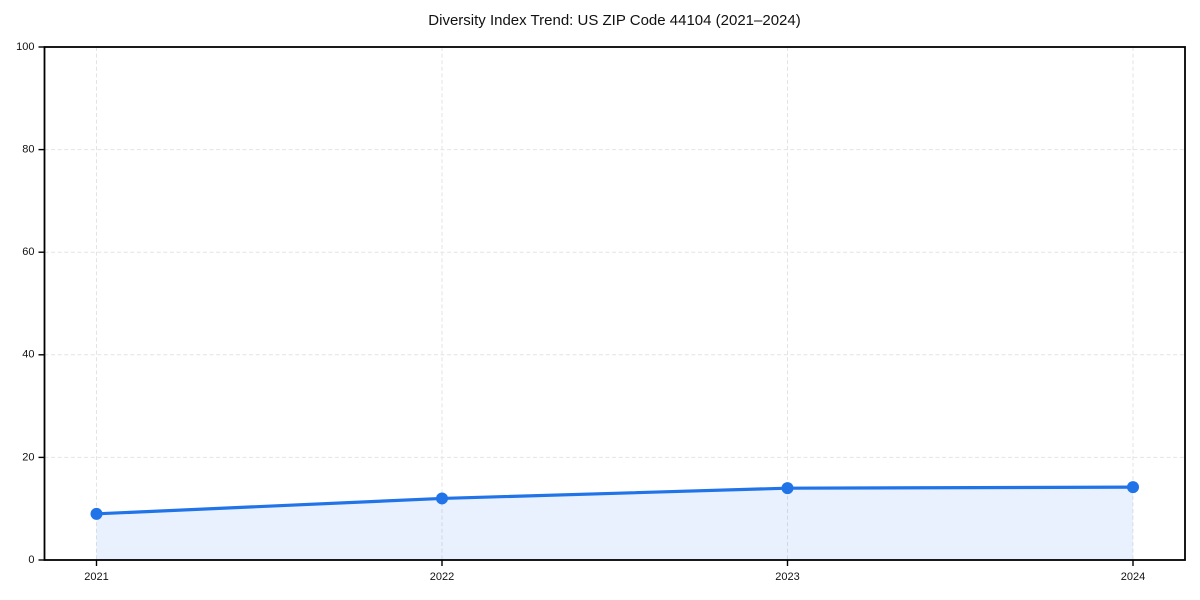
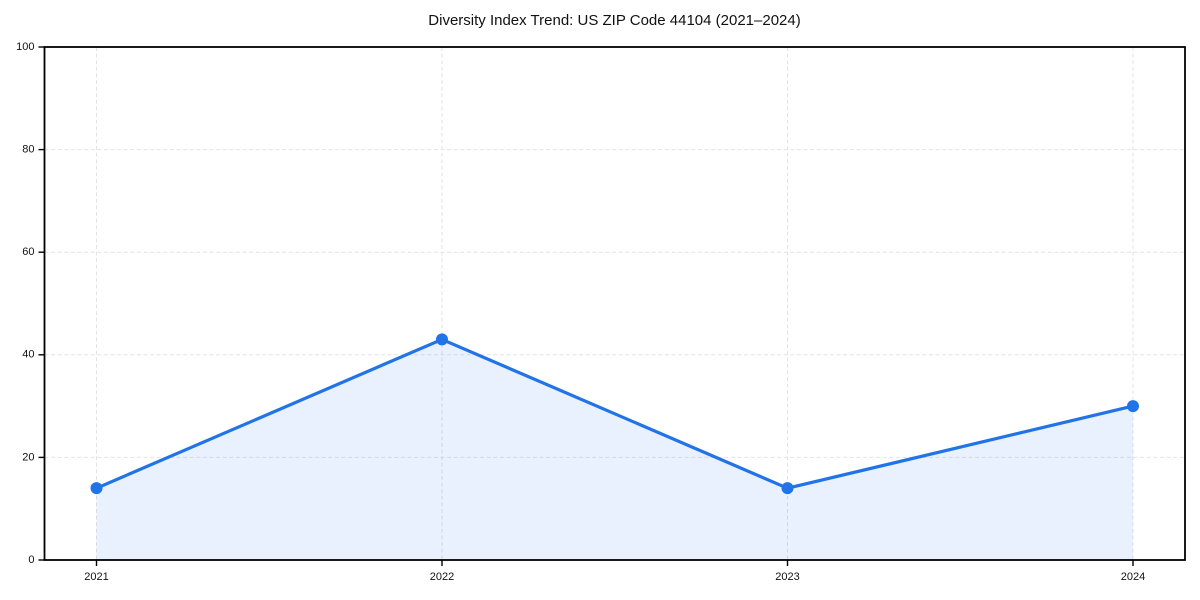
2021: 9 -> 14
2022: 12 -> 43
2024: 14 -> 30
